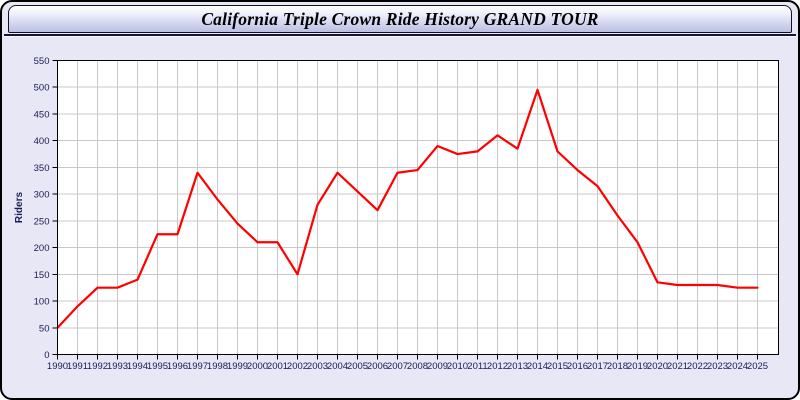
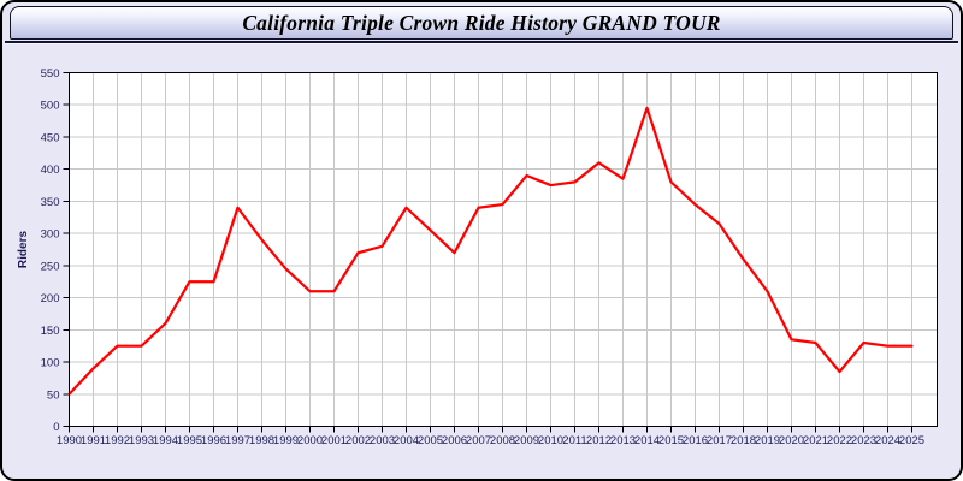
1994: 140 -> 160
2002: 150 -> 270
2022: 130 -> 80
